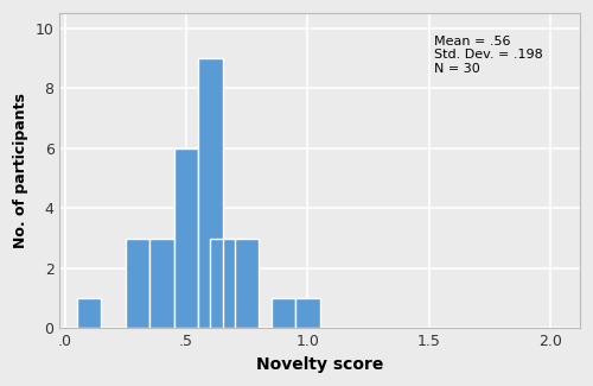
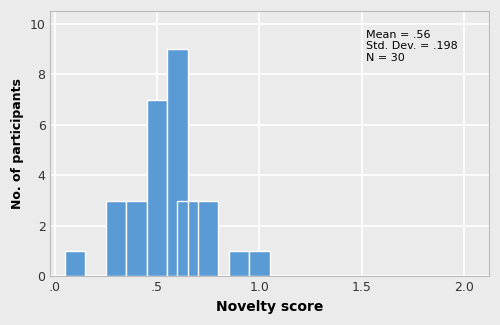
.5: 6 -> 7
